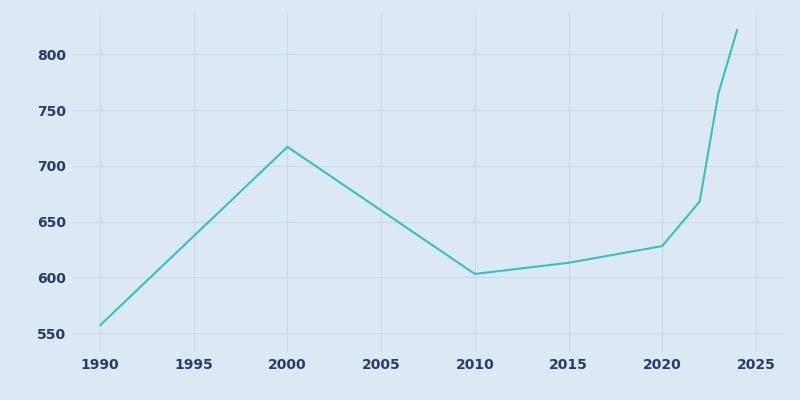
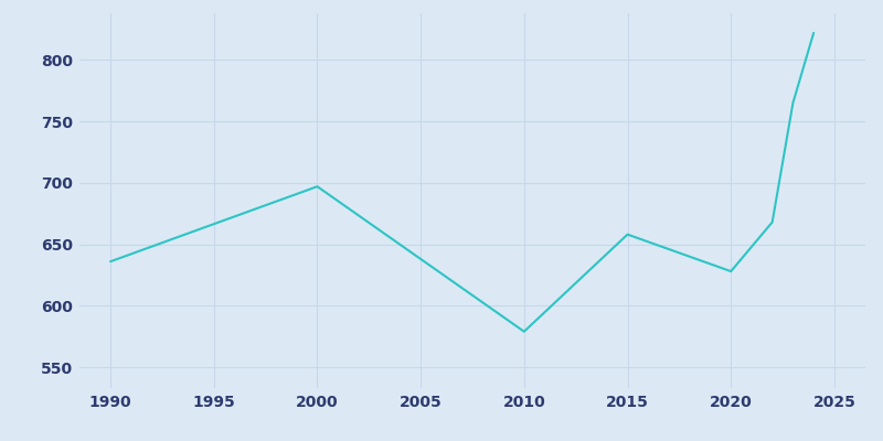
1990: 557 -> 636
2000: 717 -> 697
2010: 603 -> 579
2015: 613 -> 658
